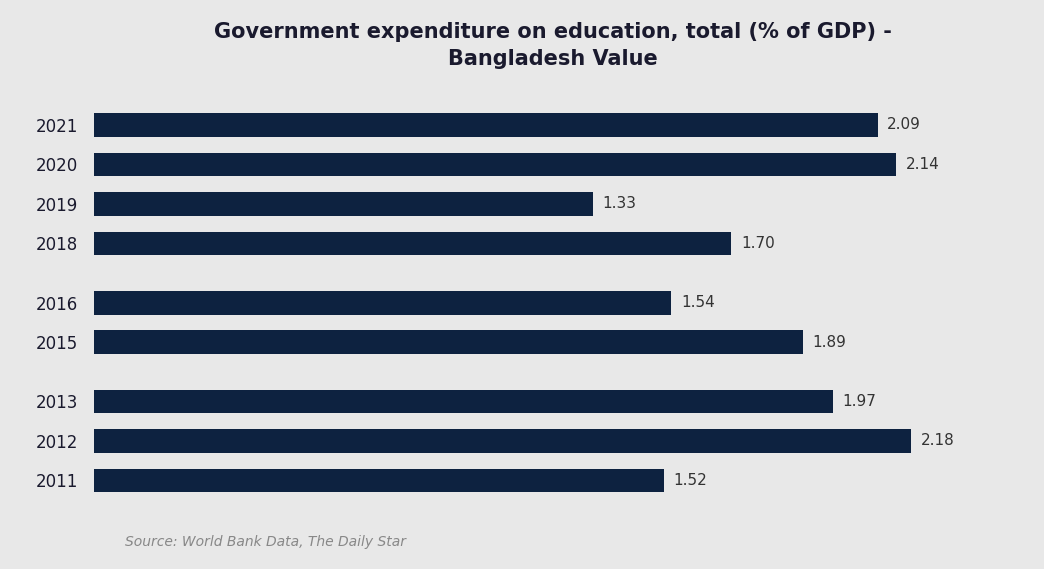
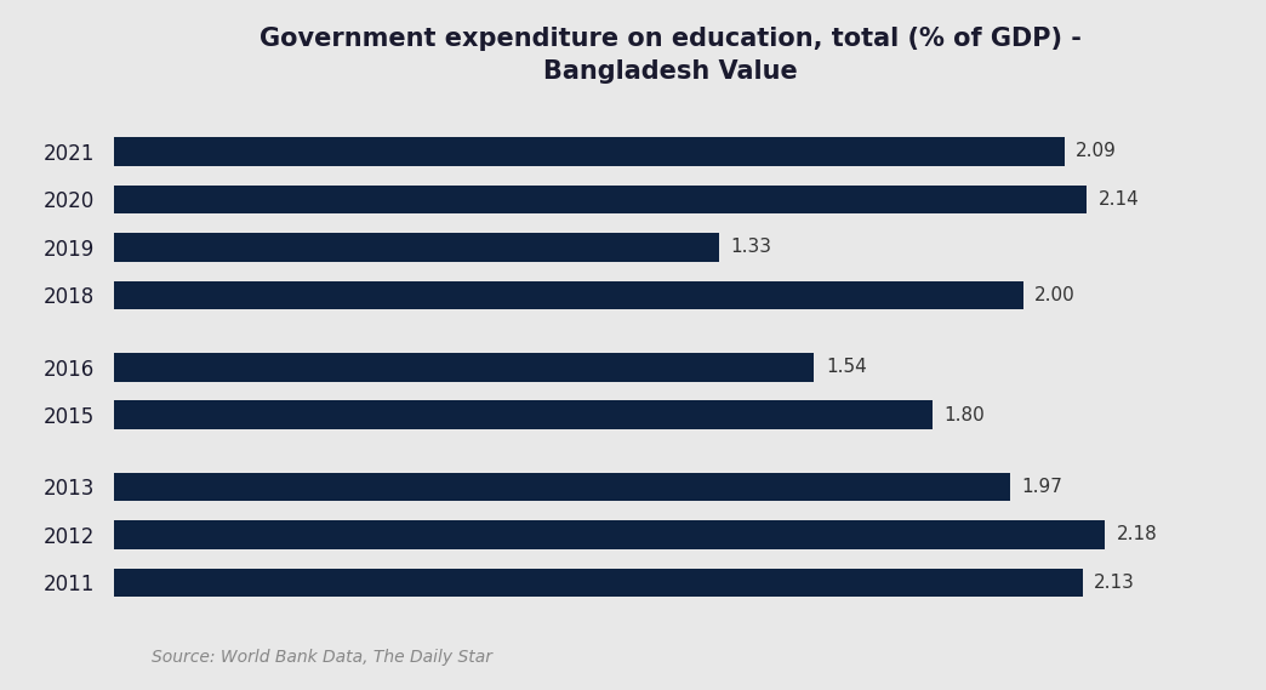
2018: 1.70 -> 2.00
2015: 1.89 -> 1.80
2011: 1.52 -> 2.13
